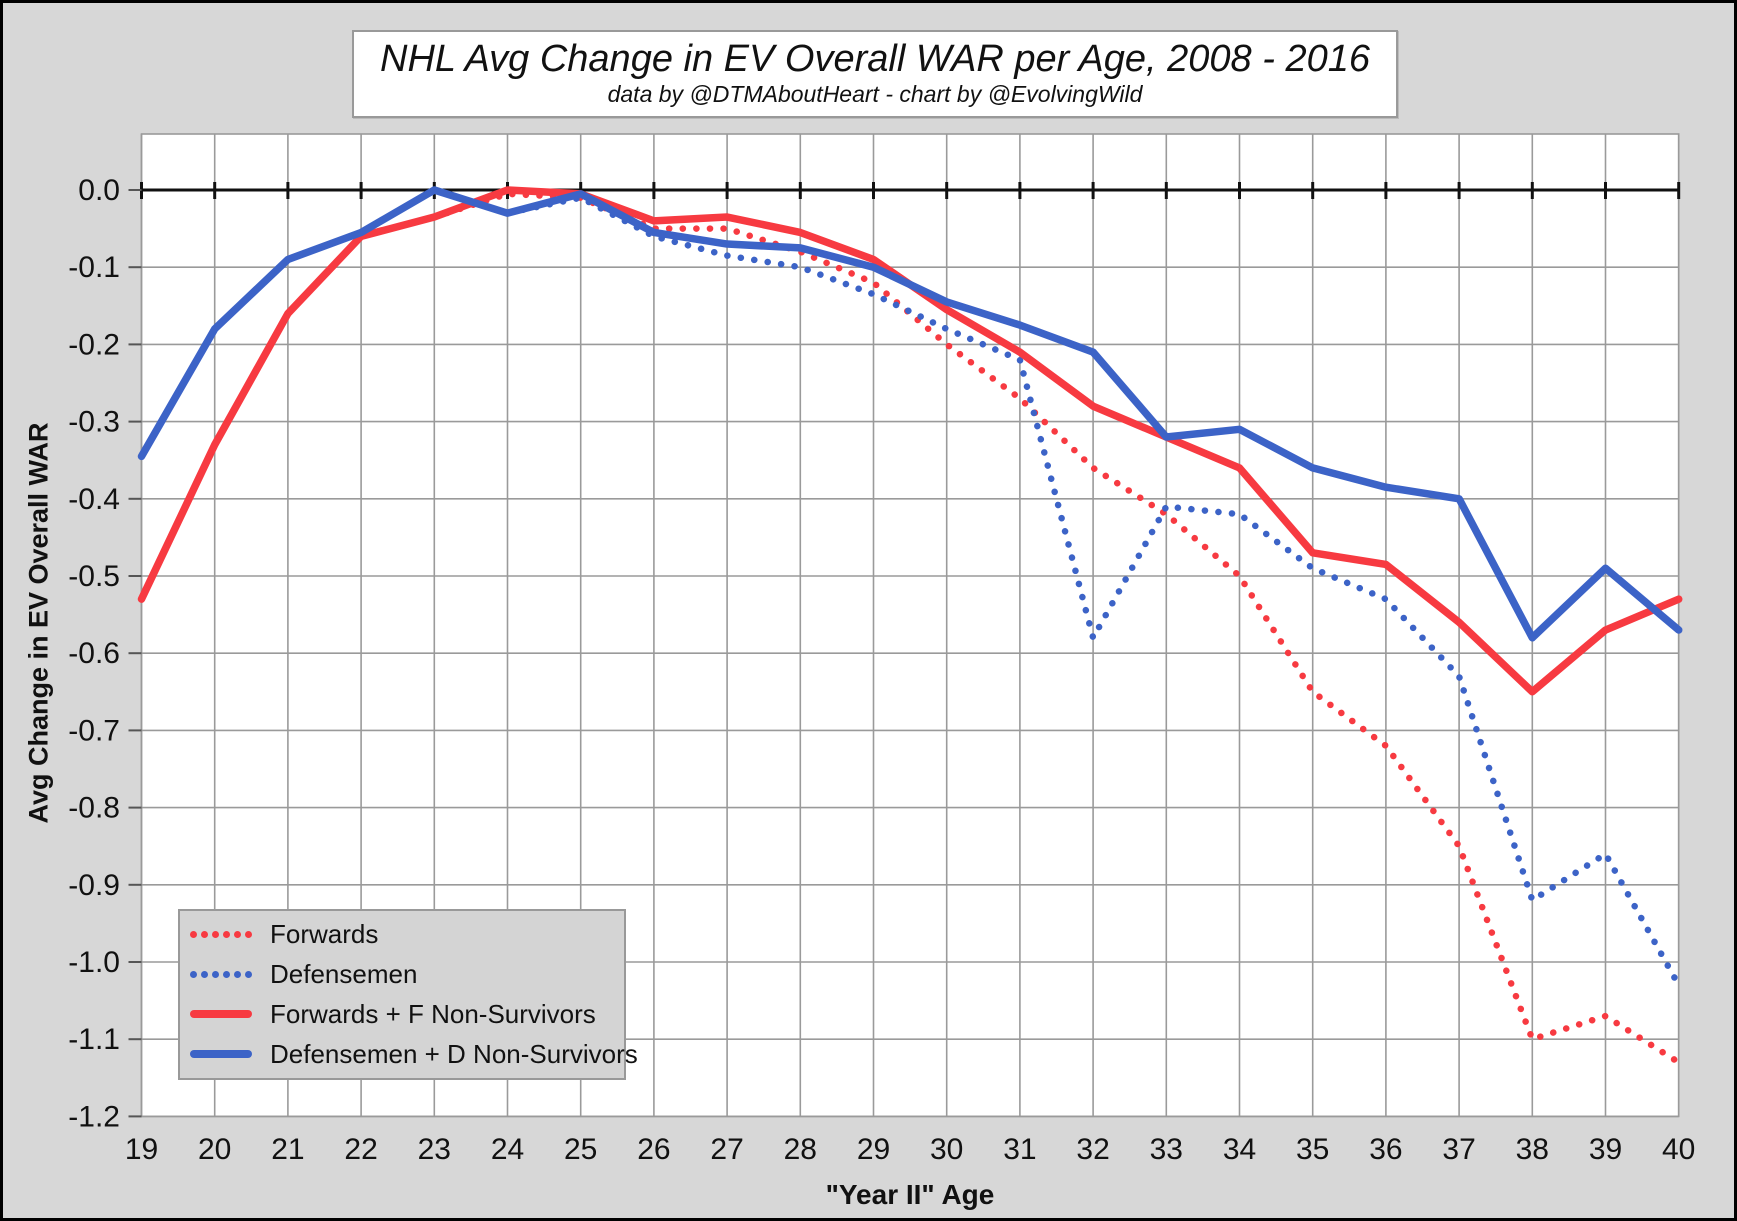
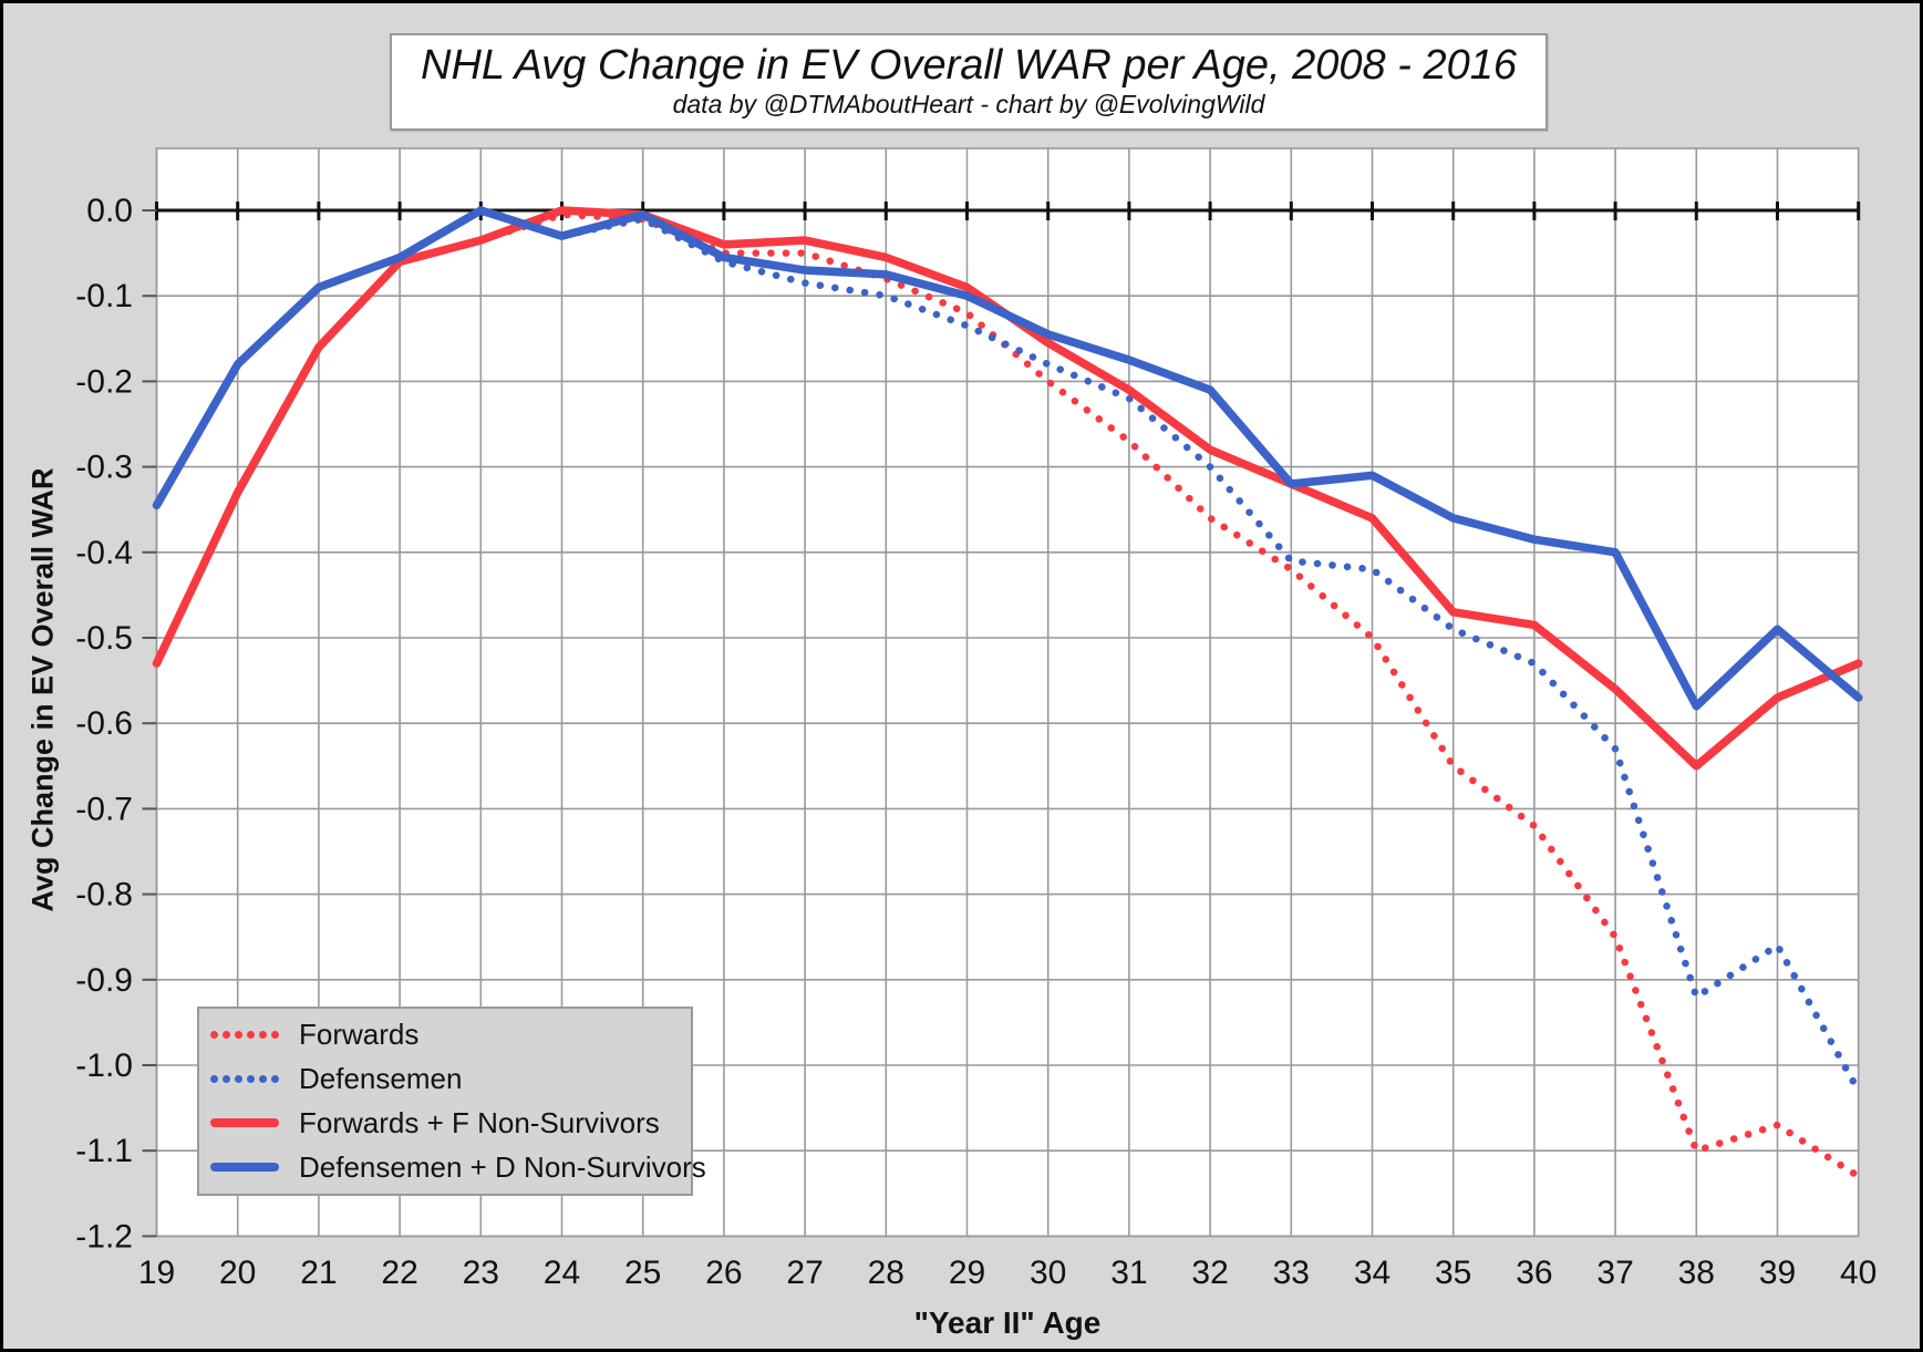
Defensemen/32: -0.58 -> -0.30
